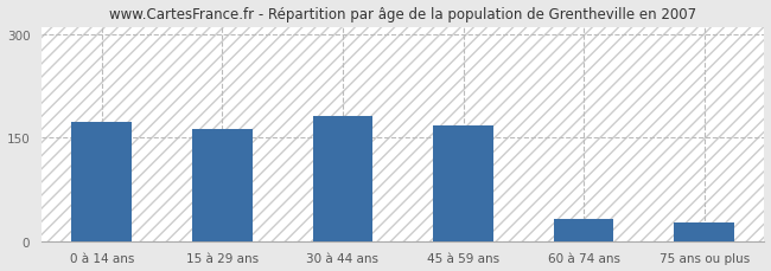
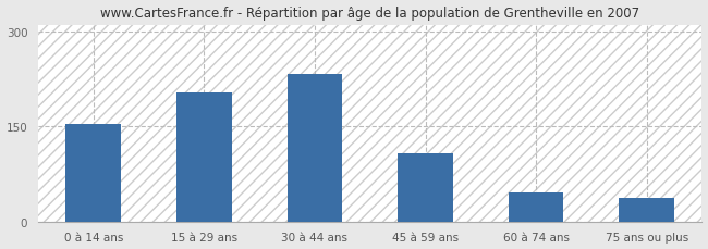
0 à 14 ans: 173 -> 154
15 à 29 ans: 162 -> 204
30 à 44 ans: 182 -> 232
45 à 59 ans: 167 -> 108
60 à 74 ans: 32 -> 46
75 ans ou plus: 27 -> 38
